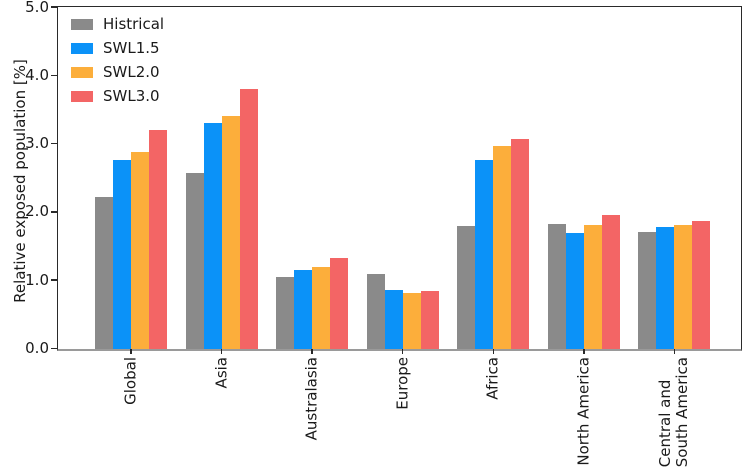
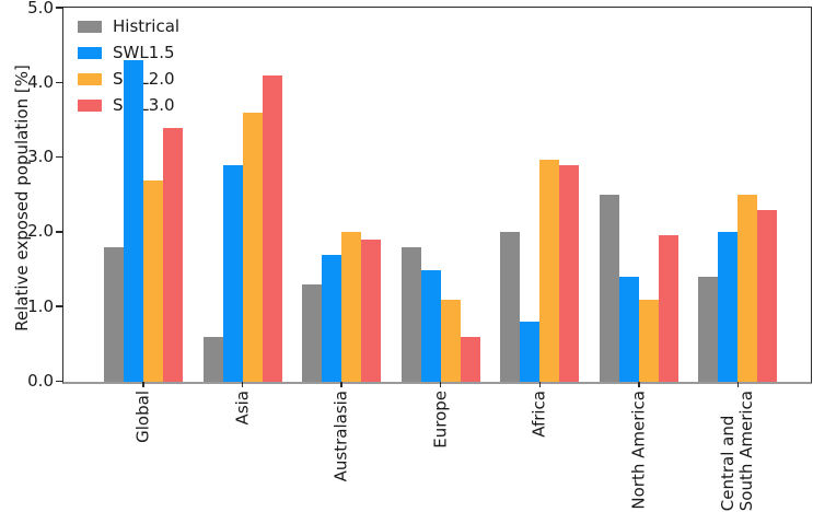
Histrical/Global: 2.2 -> 1.8
SWL1.5/Global: 2.8 -> 4.3
SWL2.0/Global: 2.9 -> 2.7
SWL3.0/Global: 3.2 -> 3.4
Histrical/Asia: 2.6 -> 0.6
SWL1.5/Asia: 3.3 -> 2.9
SWL2.0/Asia: 3.4 -> 3.6
SWL3.0/Asia: 3.8 -> 4.1
Histrical/Australasia: 1.1 -> 1.3
SWL1.5/Australasia: 1.2 -> 1.7
SWL2.0/Australasia: 1.2 -> 2.0
SWL3.0/Australasia: 1.3 -> 1.9
Histrical/Europe: 1.1 -> 1.8
SWL1.5/Europe: 0.9 -> 1.5
SWL2.0/Europe: 0.8 -> 1.1
SWL3.0/Europe: 0.8 -> 0.6
Histrical/Africa: 1.8 -> 2.0
SWL1.5/Africa: 2.8 -> 0.8
SWL3.0/Africa: 3.1 -> 2.9
Histrical/North America: 1.8 -> 2.5
SWL1.5/North America: 1.7 -> 1.4
SWL2.0/North America: 1.8 -> 1.1
Histrical/Central and South America: 1.7 -> 1.4
SWL1.5/Central and South America: 1.8 -> 2.0
SWL2.0/Central and South America: 1.8 -> 2.5
SWL3.0/Central and South America: 1.9 -> 2.3
